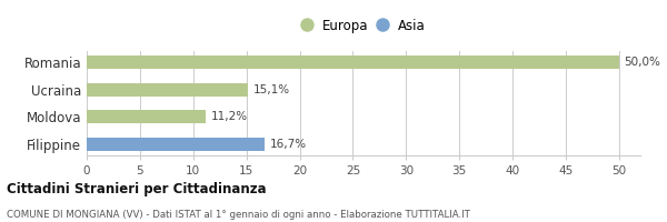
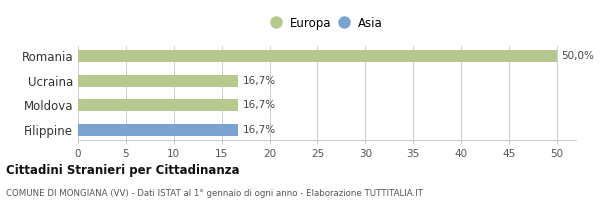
Ucraina: 15,1% -> 16,7%
Moldova: 11,2% -> 16,7%
